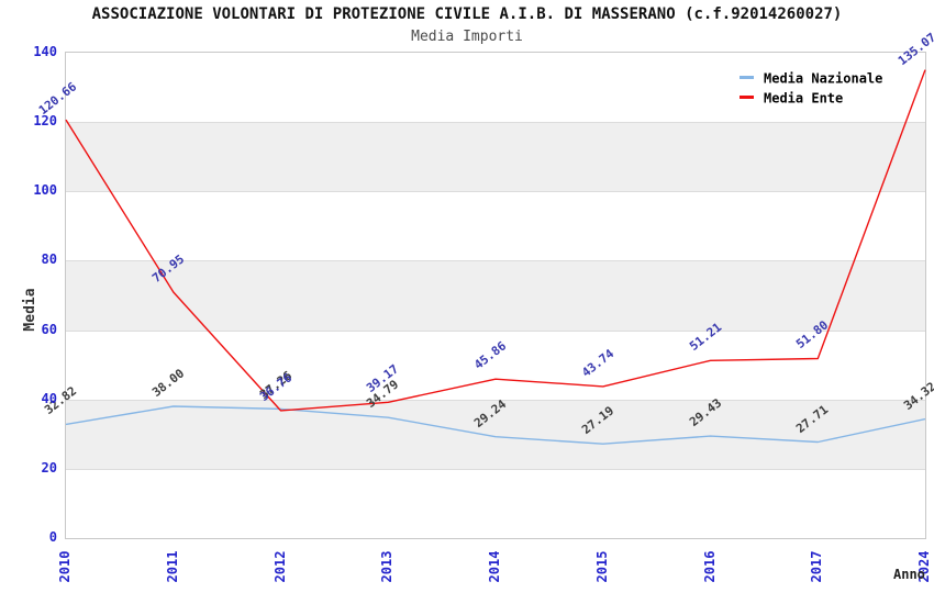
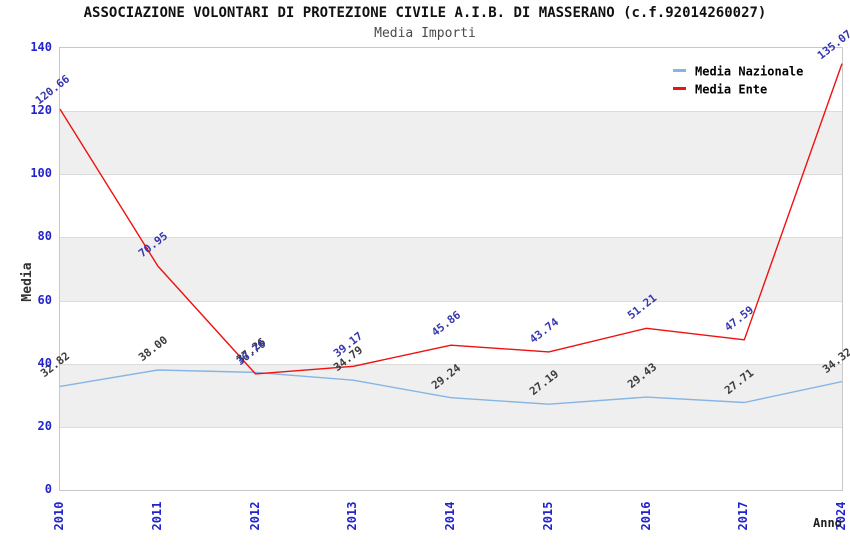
Media Ente/2017: 51.80 -> 47.59
